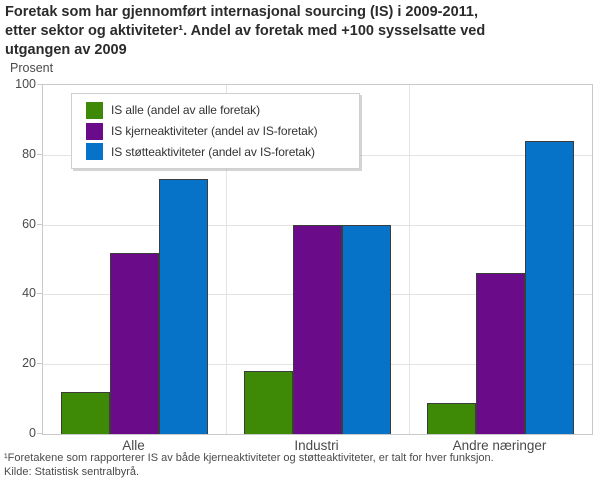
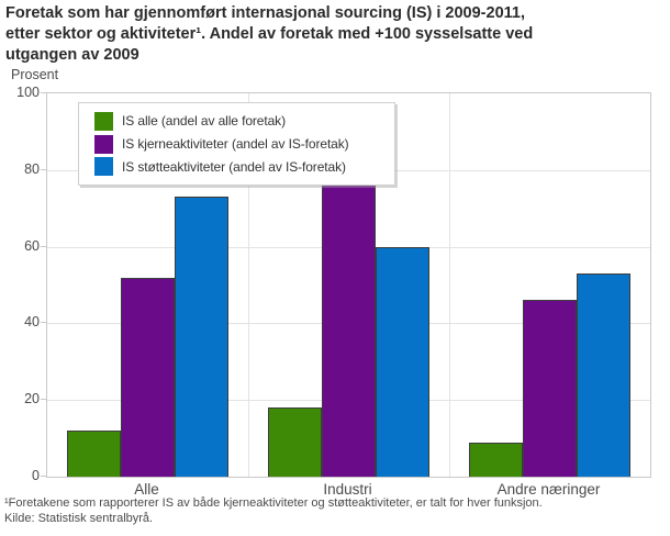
IS kjerneaktiviteter (andel av IS-foretak)/Industri: 60 -> 79
IS støtteaktiviteter (andel av IS-foretak)/Andre næringer: 84 -> 53
